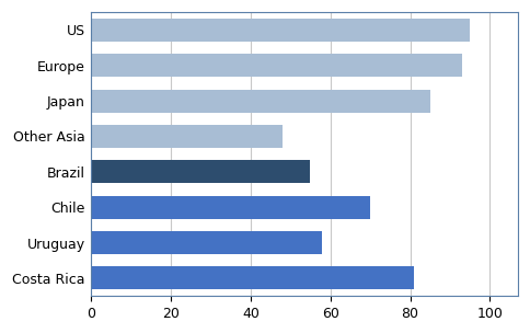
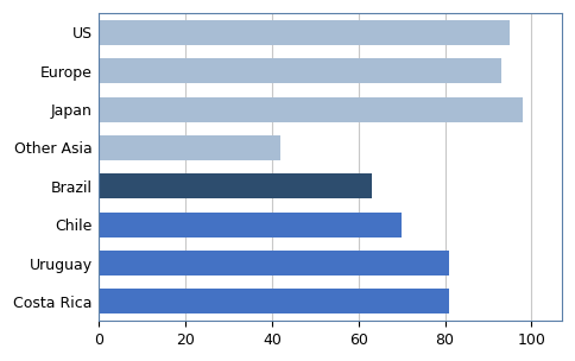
Japan: 85 -> 98
Other Asia: 48 -> 42
Brazil: 55 -> 63
Uruguay: 58 -> 81
